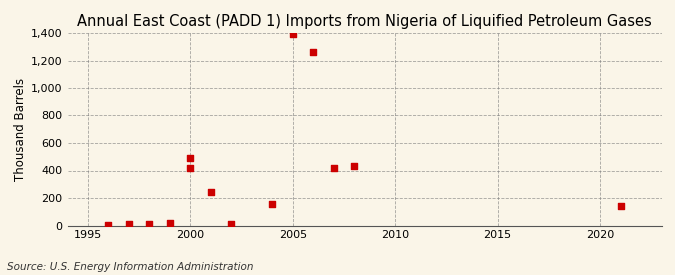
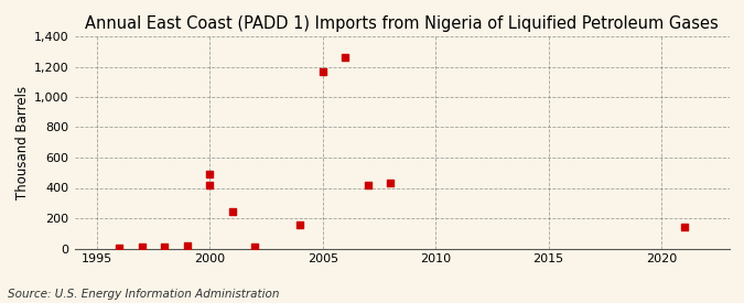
2005: 1,390 -> 1,170
